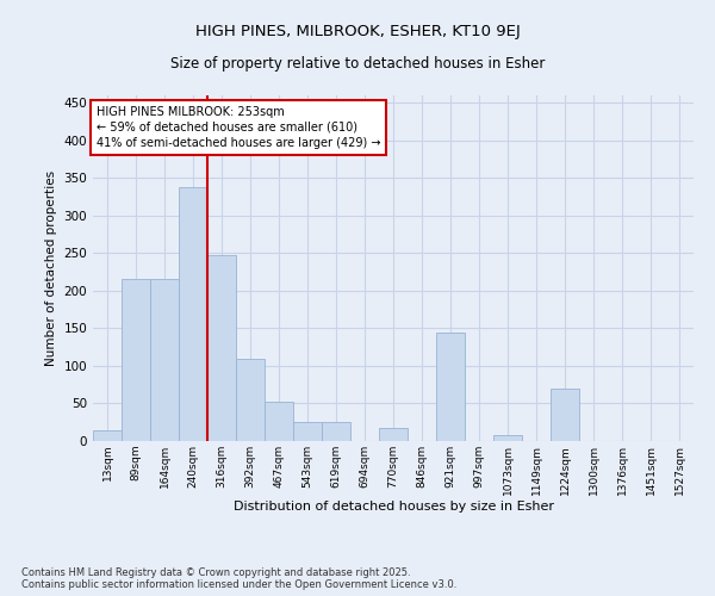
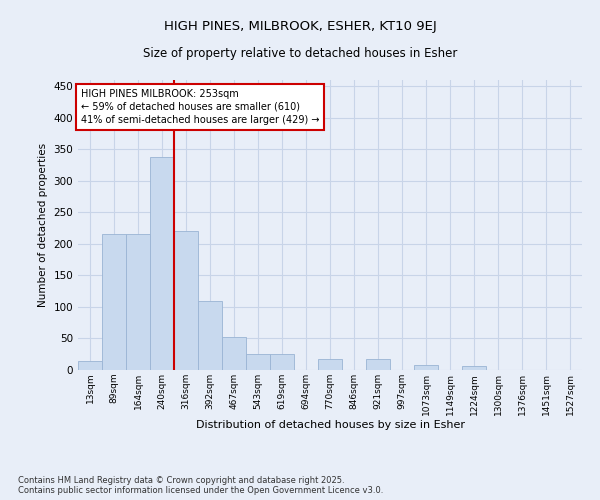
316sqm: 248 -> 220
921sqm: 144 -> 17
1224sqm: 70 -> 6
